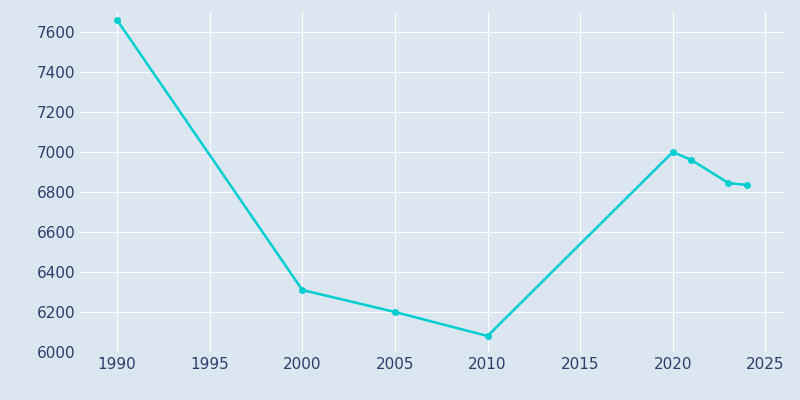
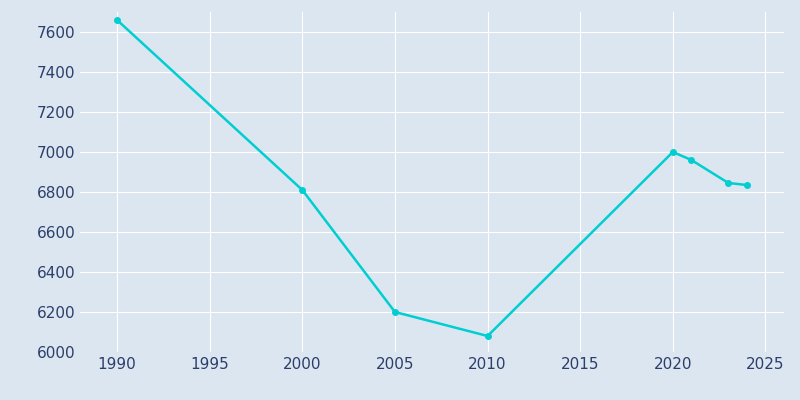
2000: 6310 -> 6810
